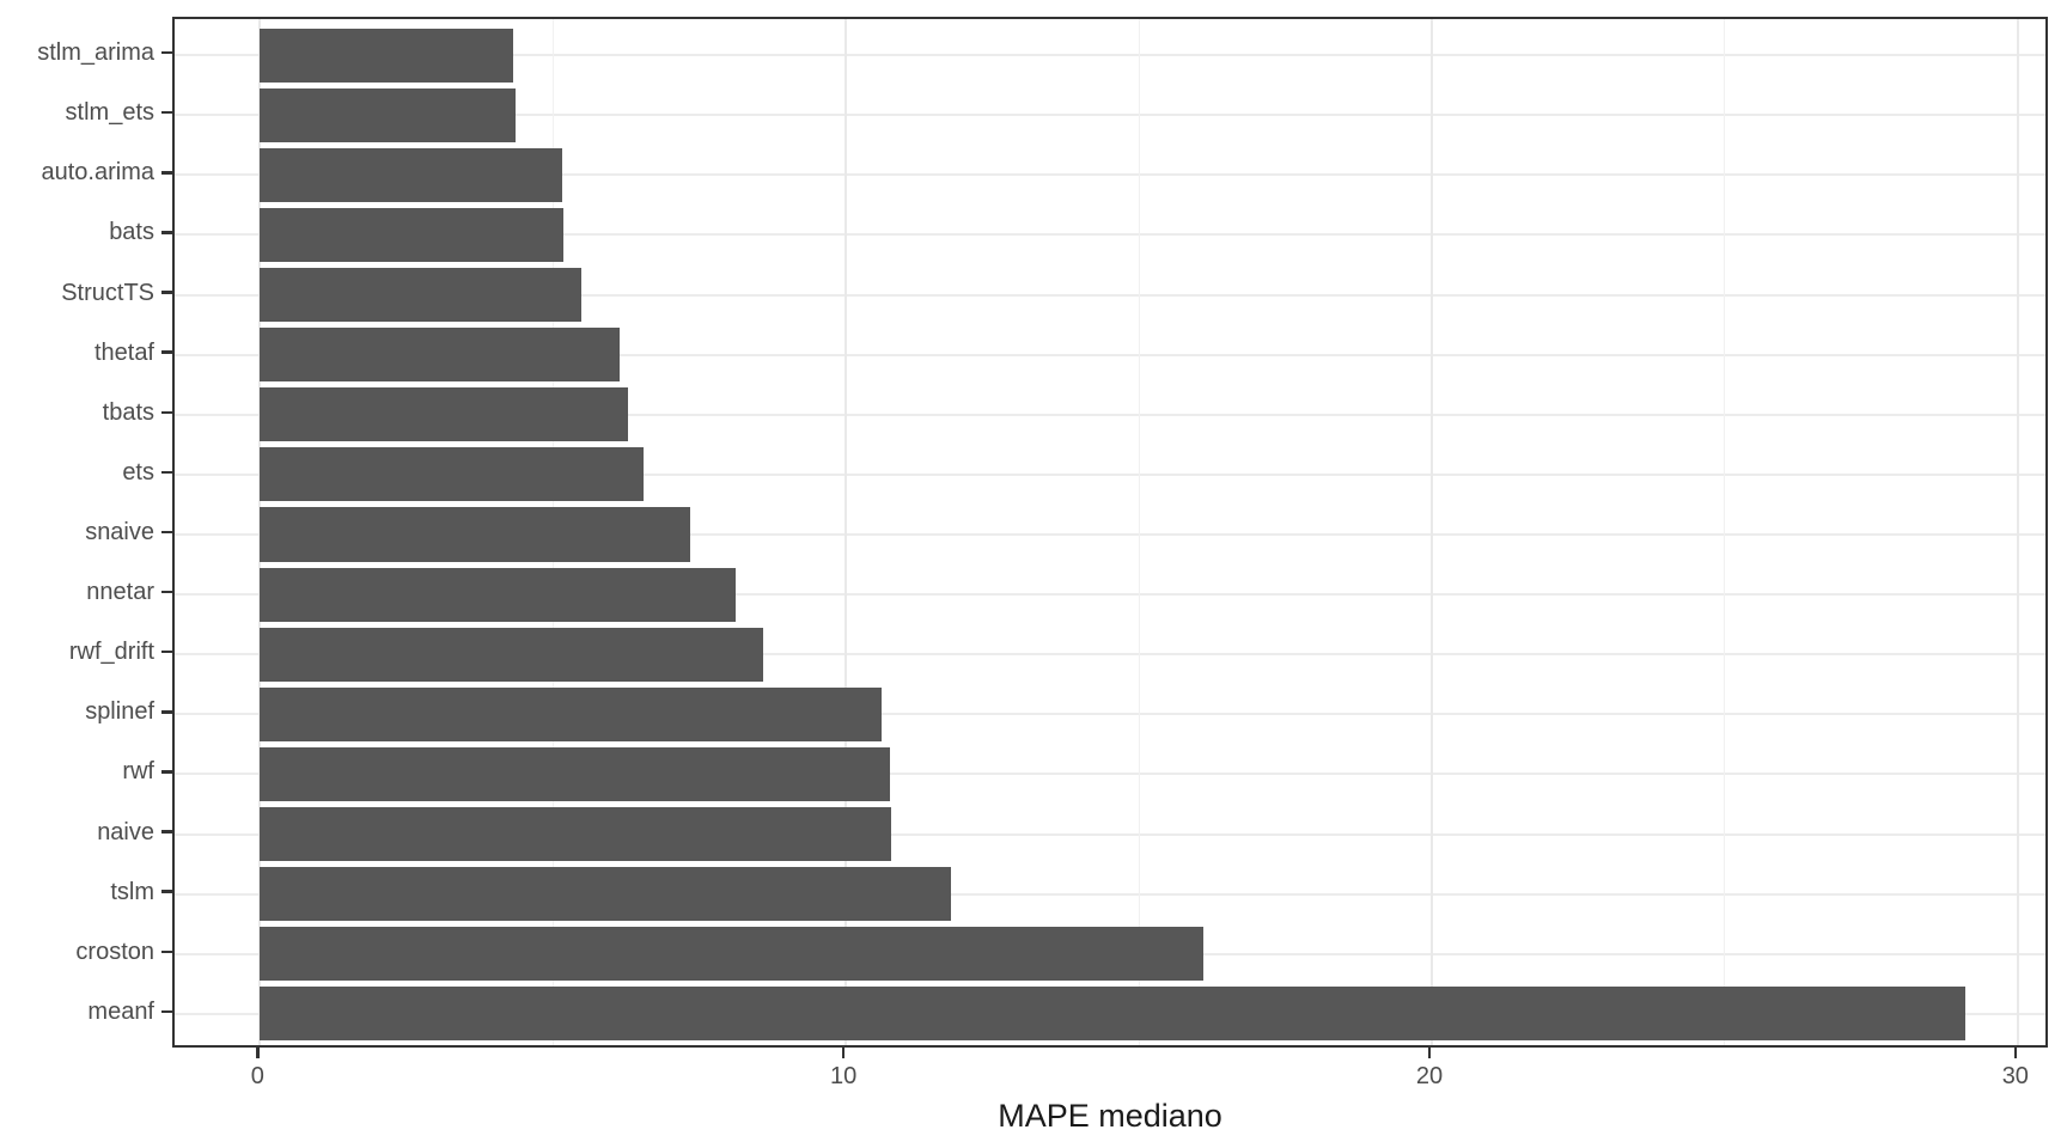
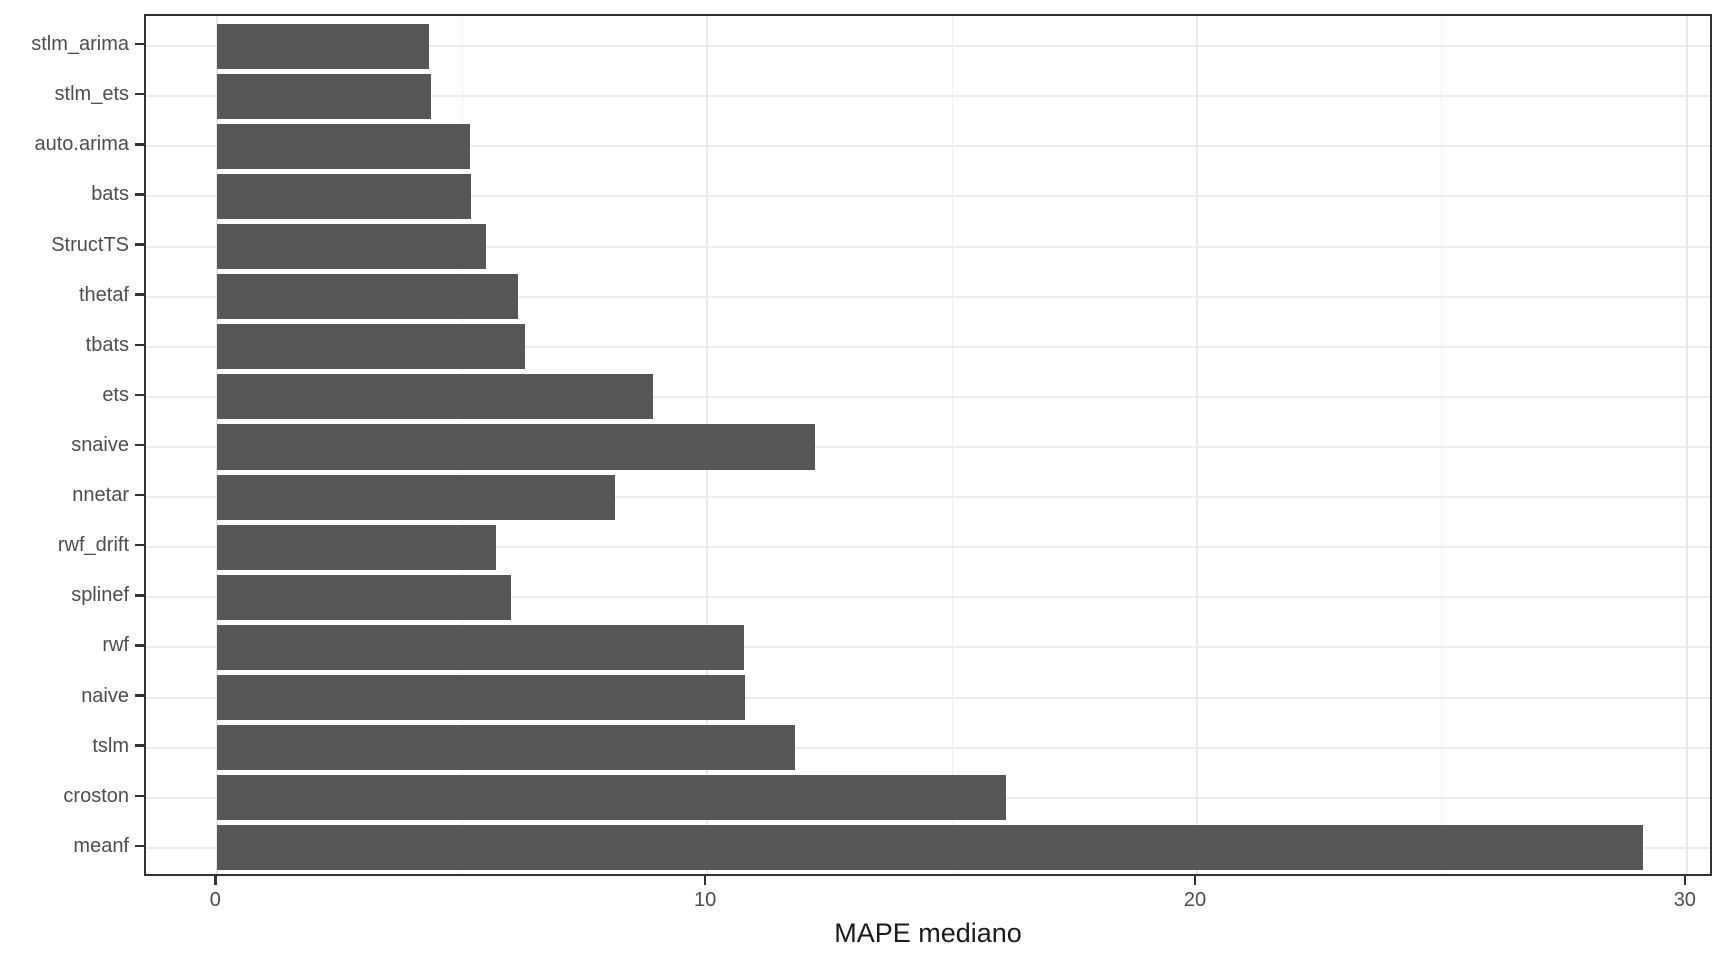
ets: 6.5 -> 8.9
snaive: 7.3 -> 12.2
rwf_drift: 8.6 -> 5.7
splinef: 10.6 -> 6.0
